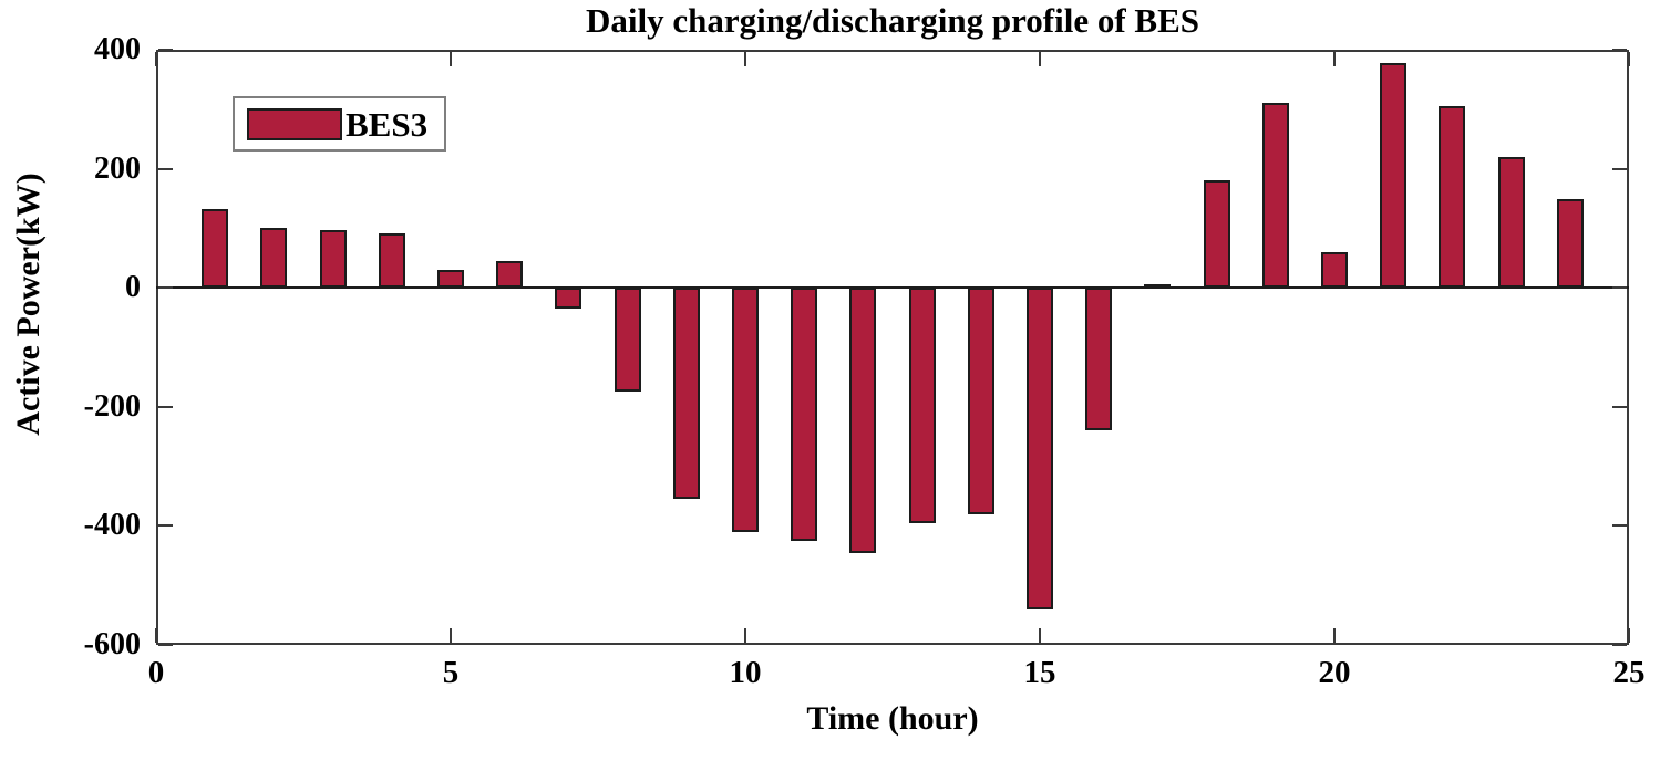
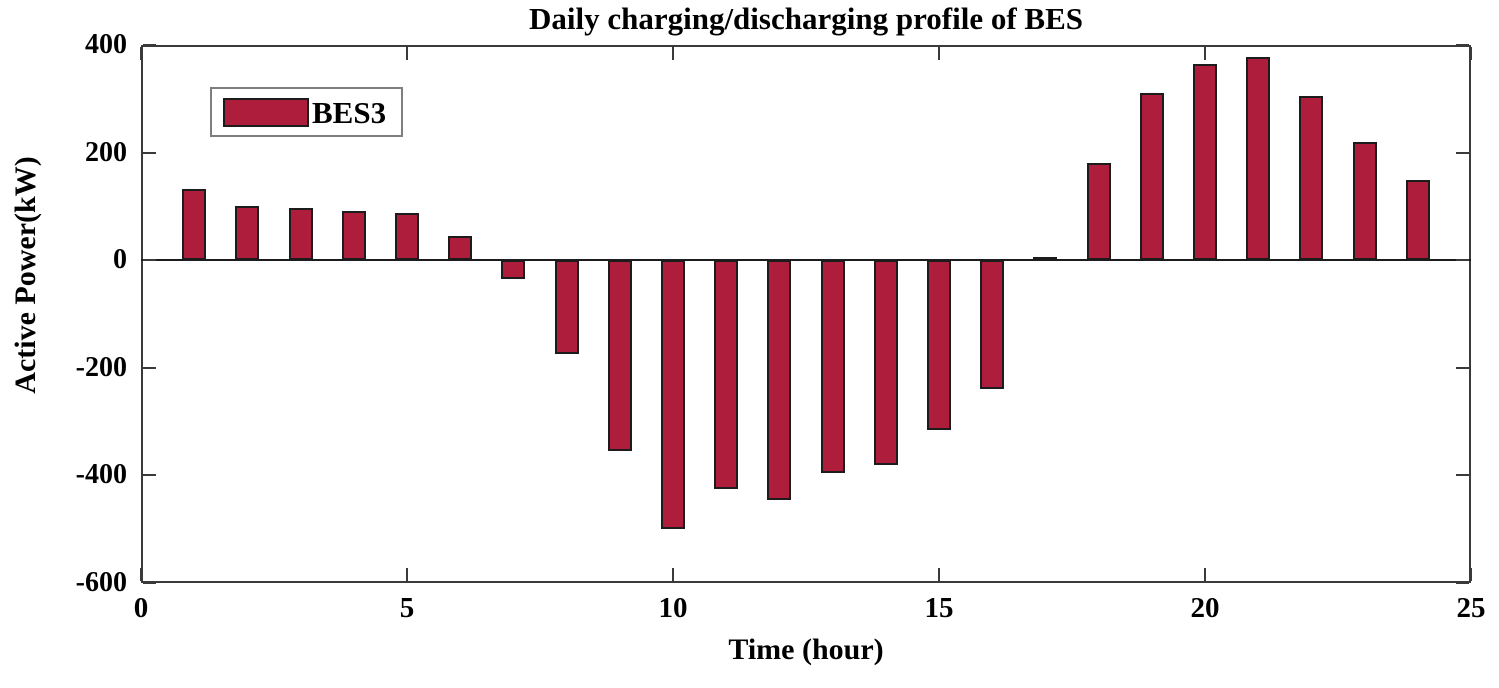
5: 30 -> 90
10: -410 -> -500
15: -540 -> -320
20: 60 -> 360
